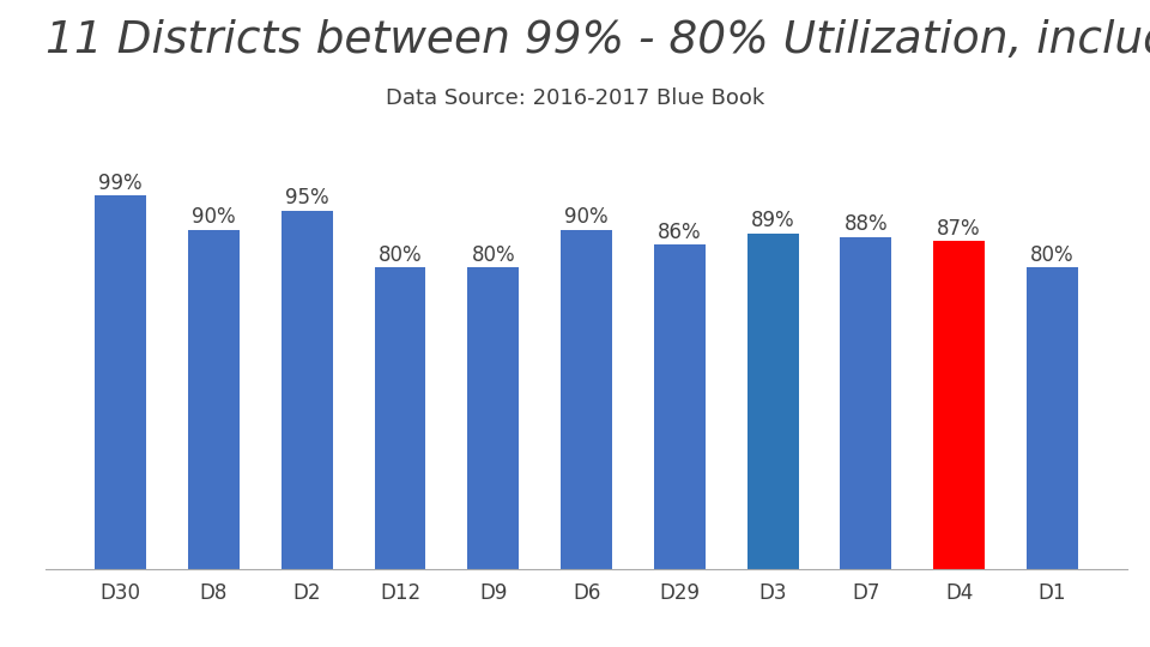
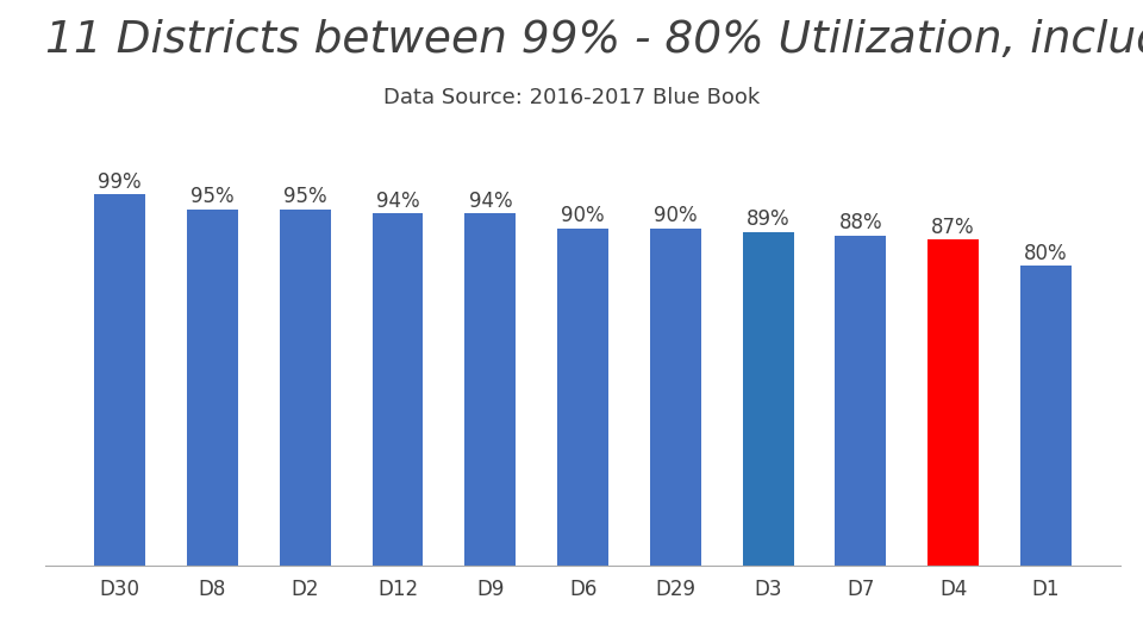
D8: 90% -> 95%
D12: 80% -> 94%
D9: 80% -> 94%
D29: 86% -> 90%
